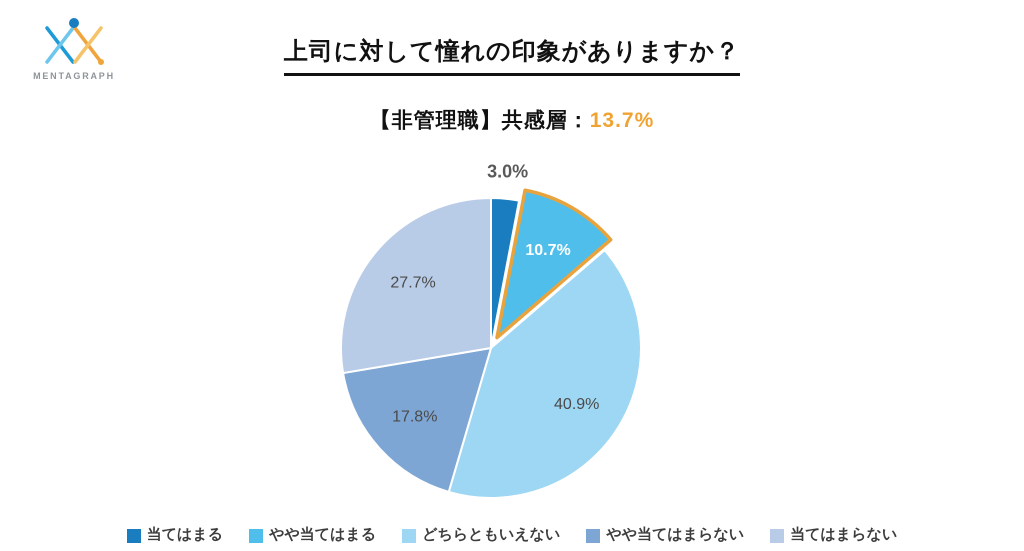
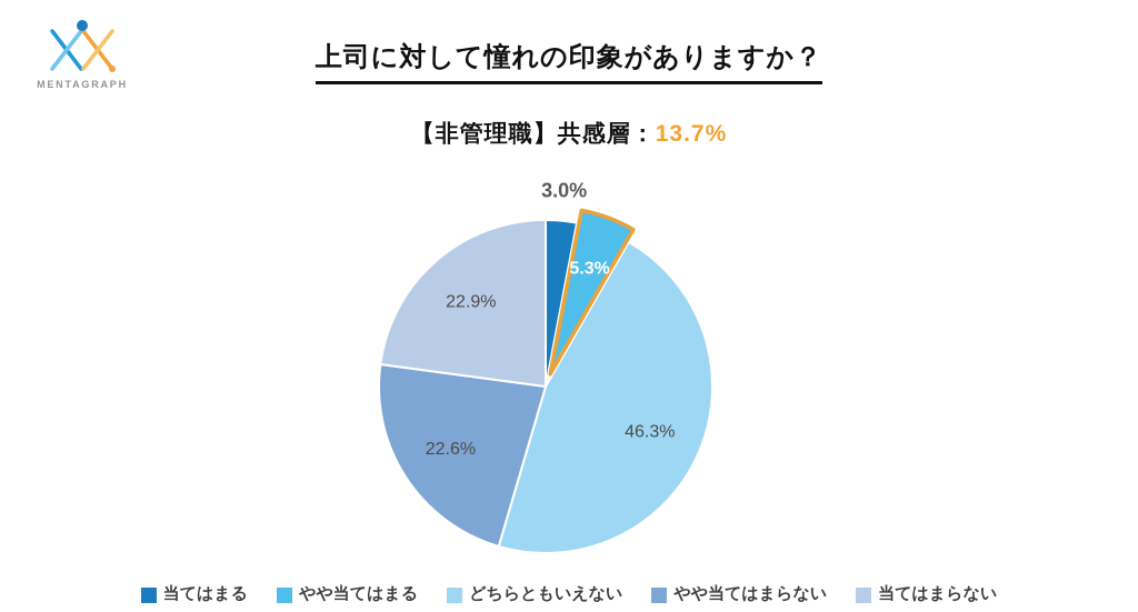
やや当てはまる: 10.7% -> 5.3%
どちらともいえない: 40.9% -> 46.3%
やや当てはまらない: 17.8% -> 22.6%
当てはまらない: 27.7% -> 22.9%
